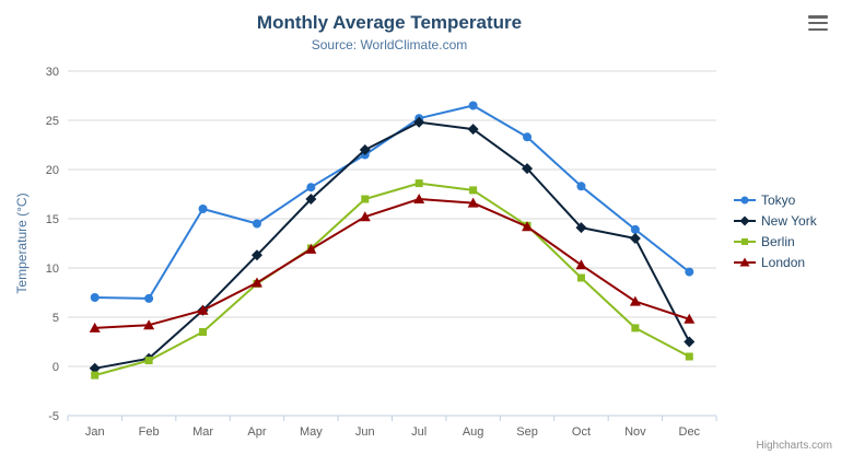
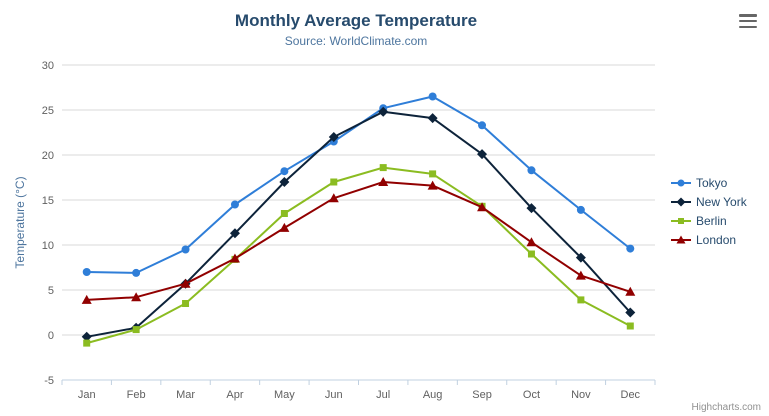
Tokyo/Mar: 16 -> 10
Berlin/May: 12 -> 14
New York/Nov: 13 -> 9
